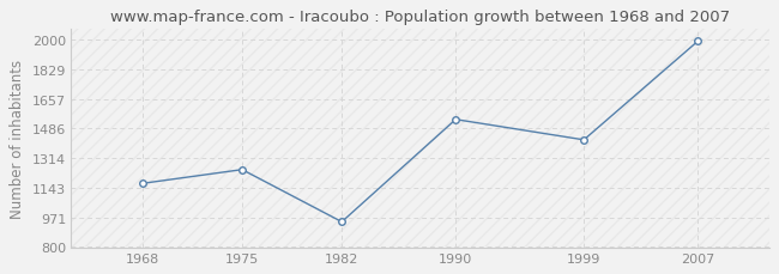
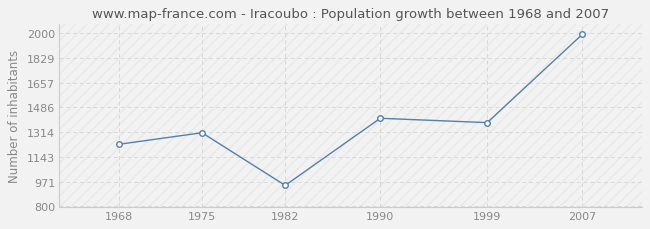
1968: 1170 -> 1230
1975: 1250 -> 1310
1990: 1540 -> 1410
1999: 1420 -> 1380
